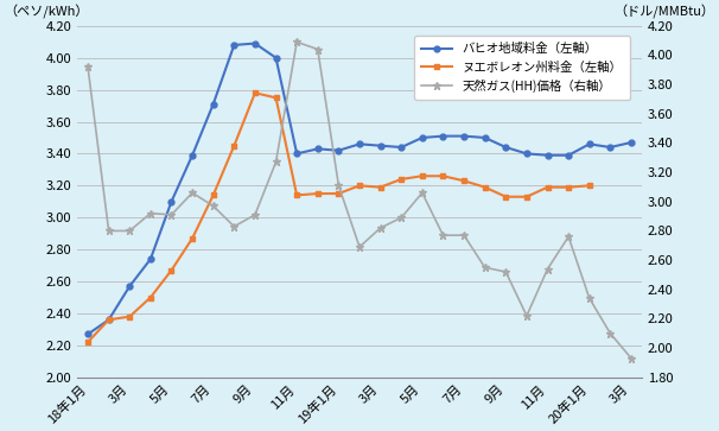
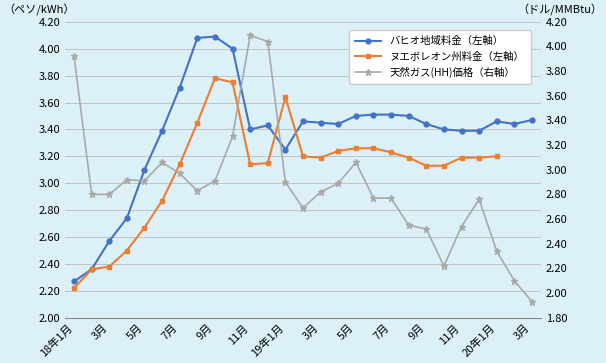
バヒオ地域料金（左軸）/19年1月: 3.42 -> 3.25
ヌエボレオン州料金（左軸）/19年1月: 3.15 -> 3.64
天然ガス(HH)価格（右軸）/19年1月: 3.11 -> 2.90
